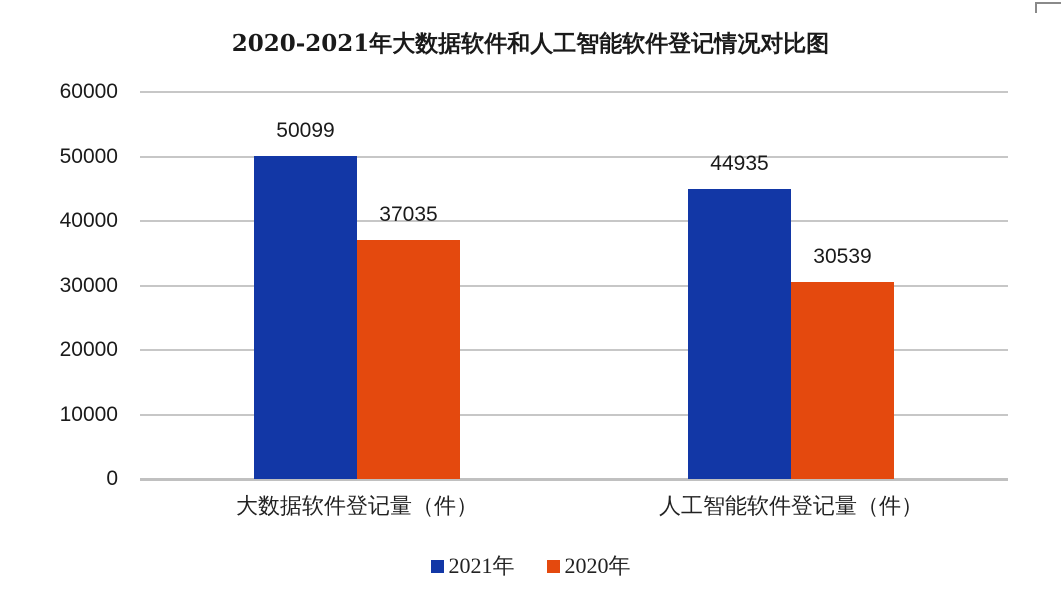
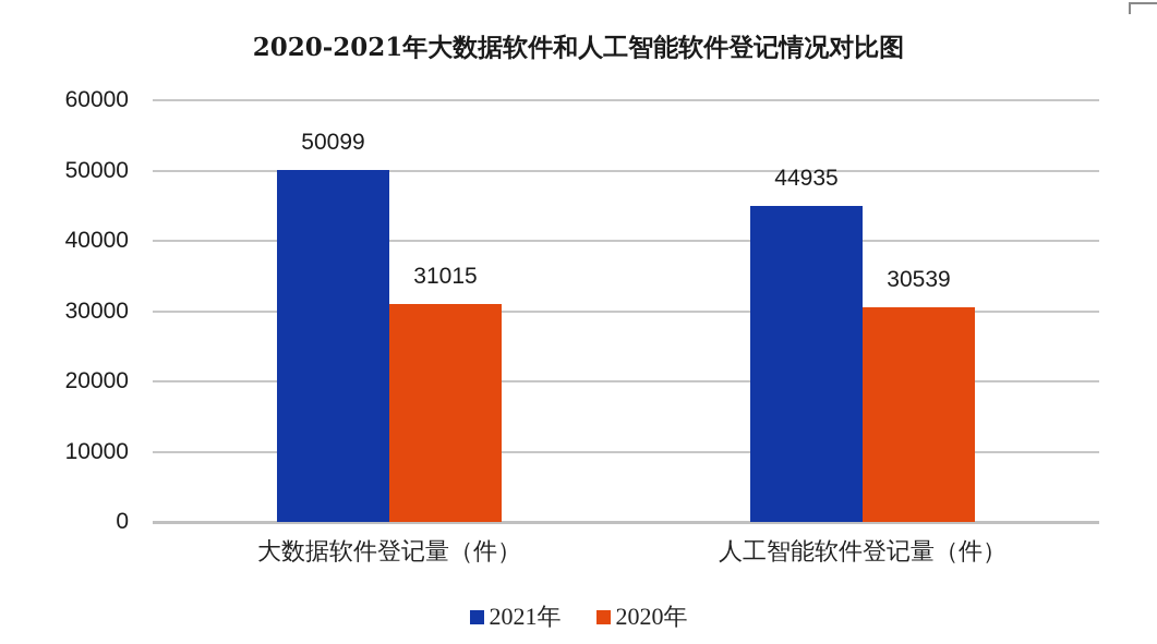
2020年/大数据软件登记量（件）: 37035 -> 31015
